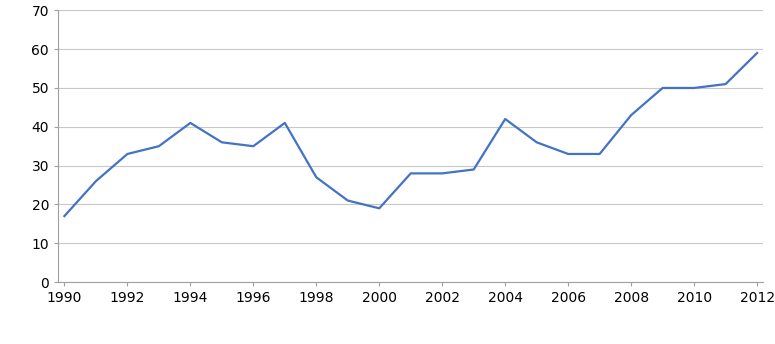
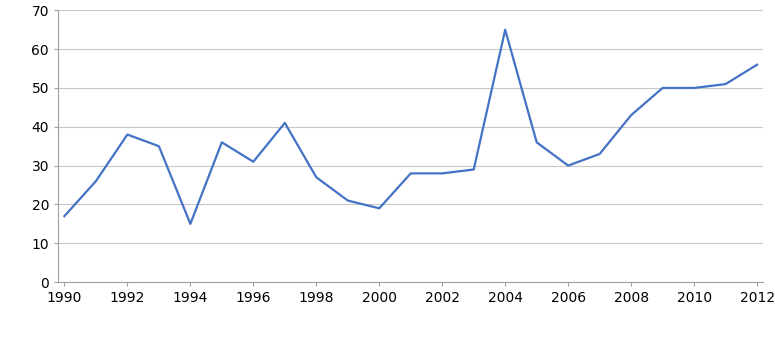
1992: 33 -> 38
1994: 41 -> 15
1996: 35 -> 31
2004: 42 -> 65
2006: 33 -> 30
2012: 59 -> 56
